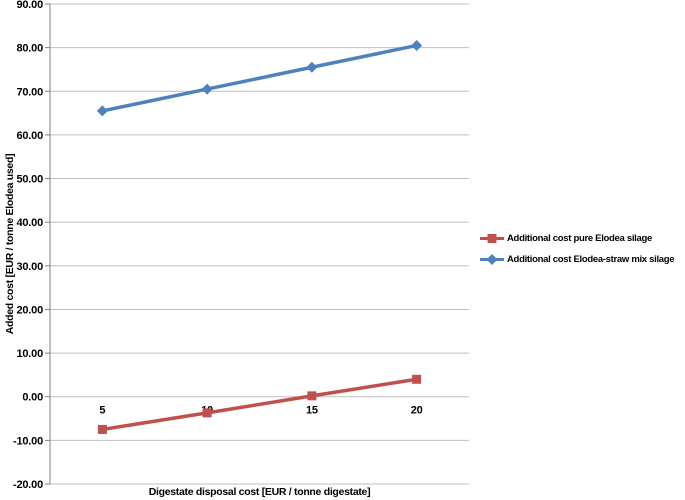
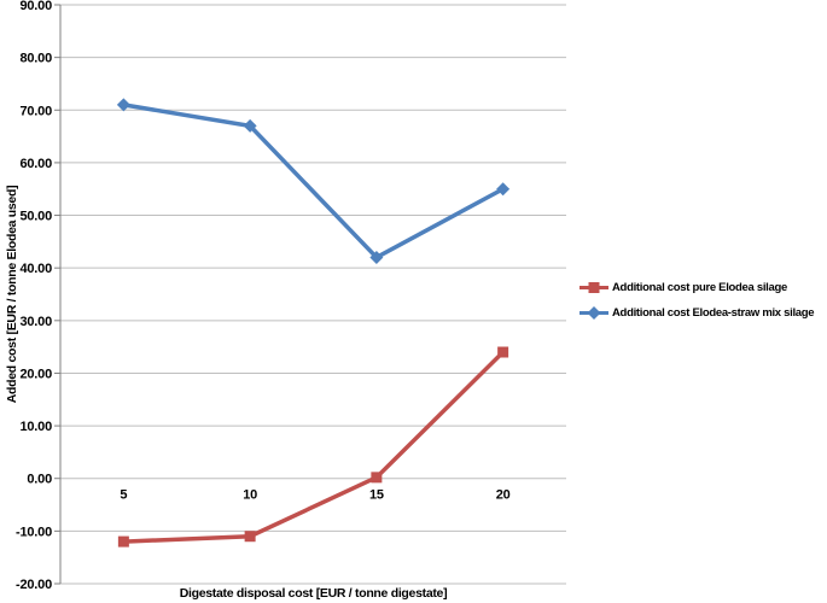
Additional cost pure Elodea silage/5: -8 -> -12
Additional cost Elodea-straw mix silage/5: 66 -> 71
Additional cost pure Elodea silage/10: -4 -> -11
Additional cost Elodea-straw mix silage/10: 70 -> 67
Additional cost Elodea-straw mix silage/15: 76 -> 42
Additional cost pure Elodea silage/20: 4 -> 24
Additional cost Elodea-straw mix silage/20: 80 -> 55
